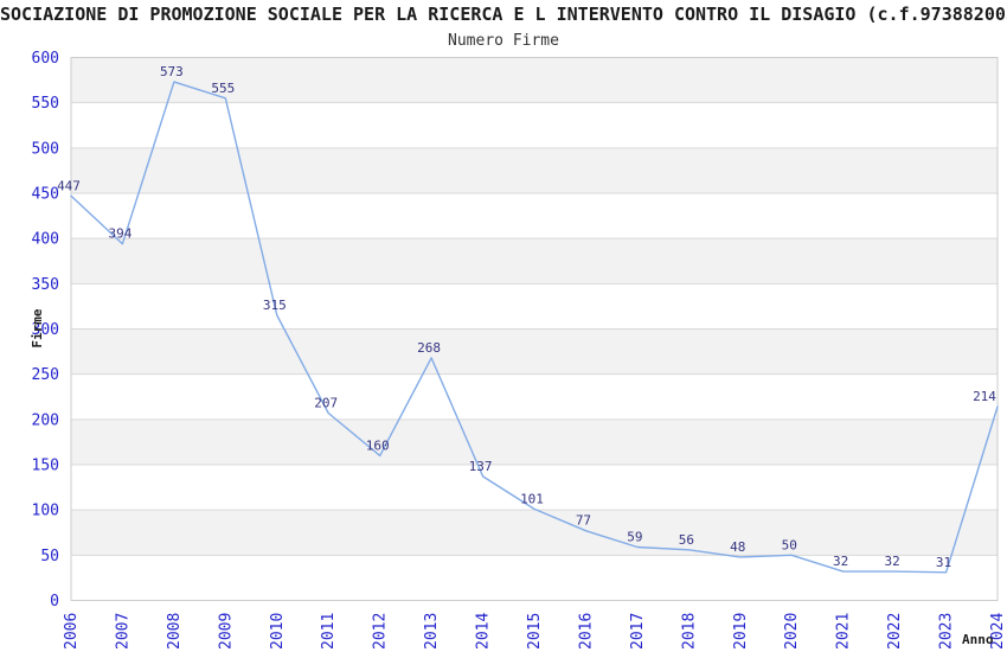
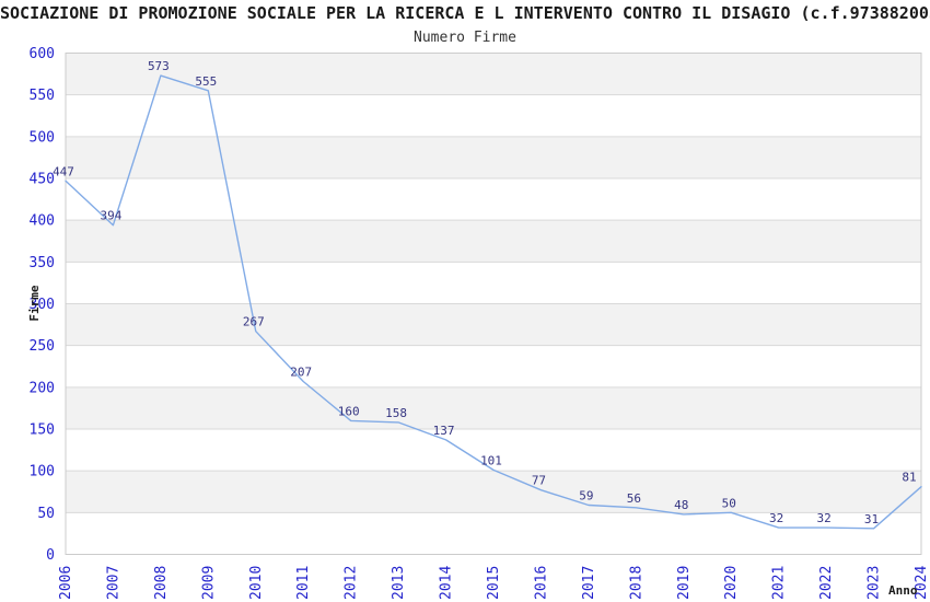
2010: 315 -> 267
2013: 268 -> 158
2024: 214 -> 81
